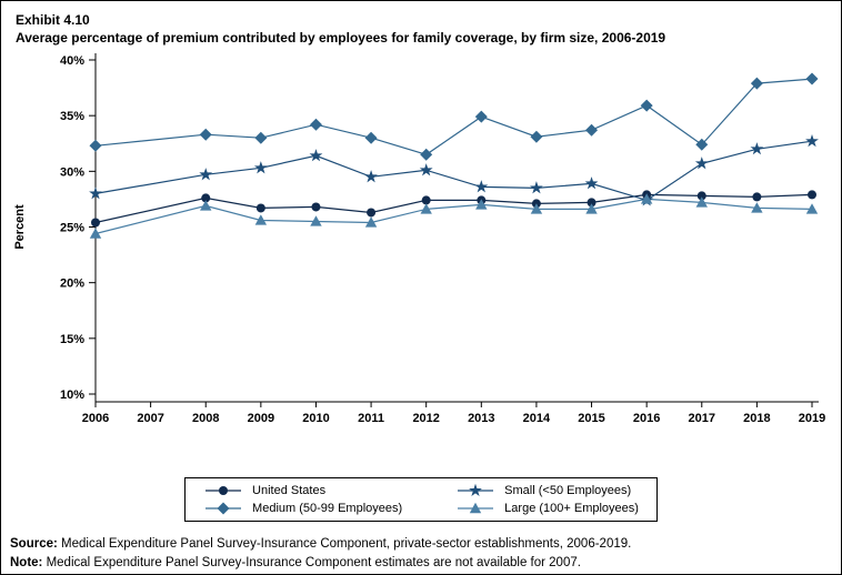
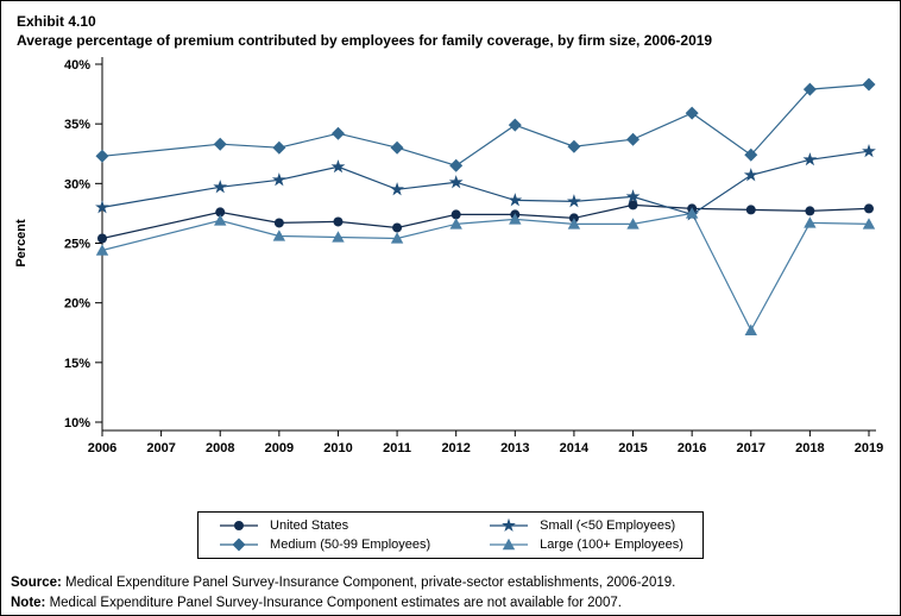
United States/2015: 27.2% -> 28.2%
Large (100+ Employees)/2017: 27.2% -> 17.7%
